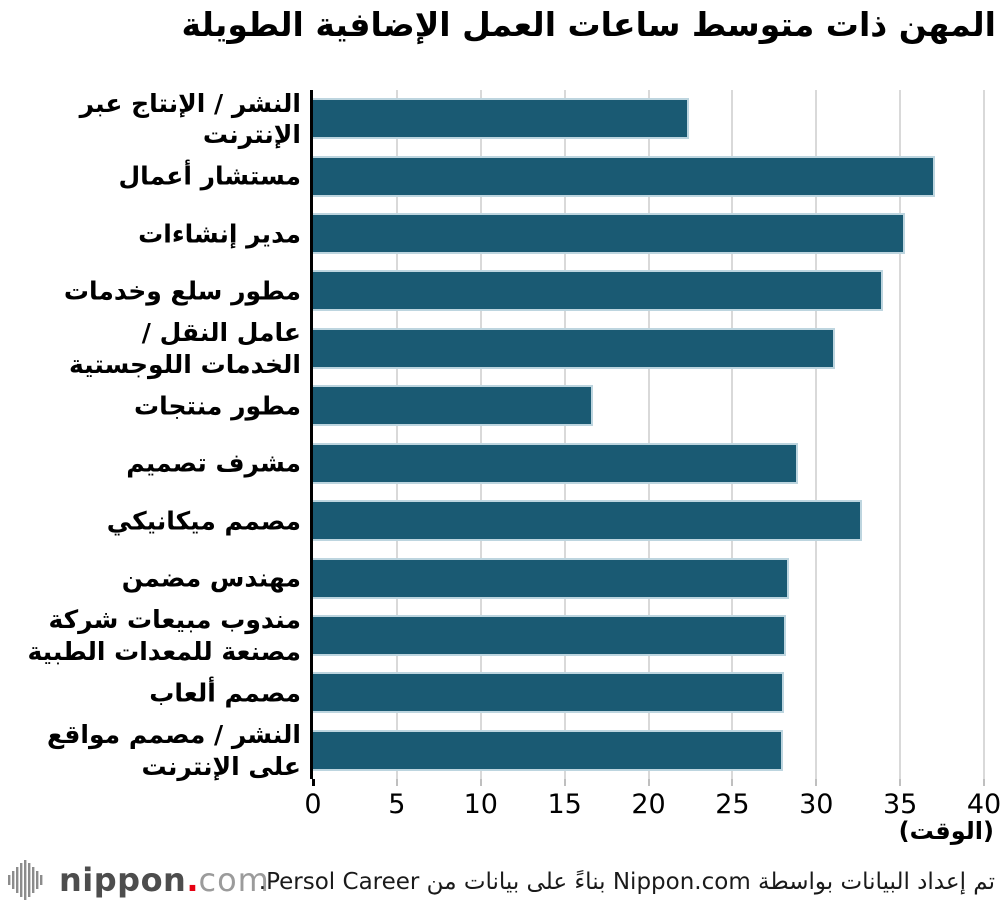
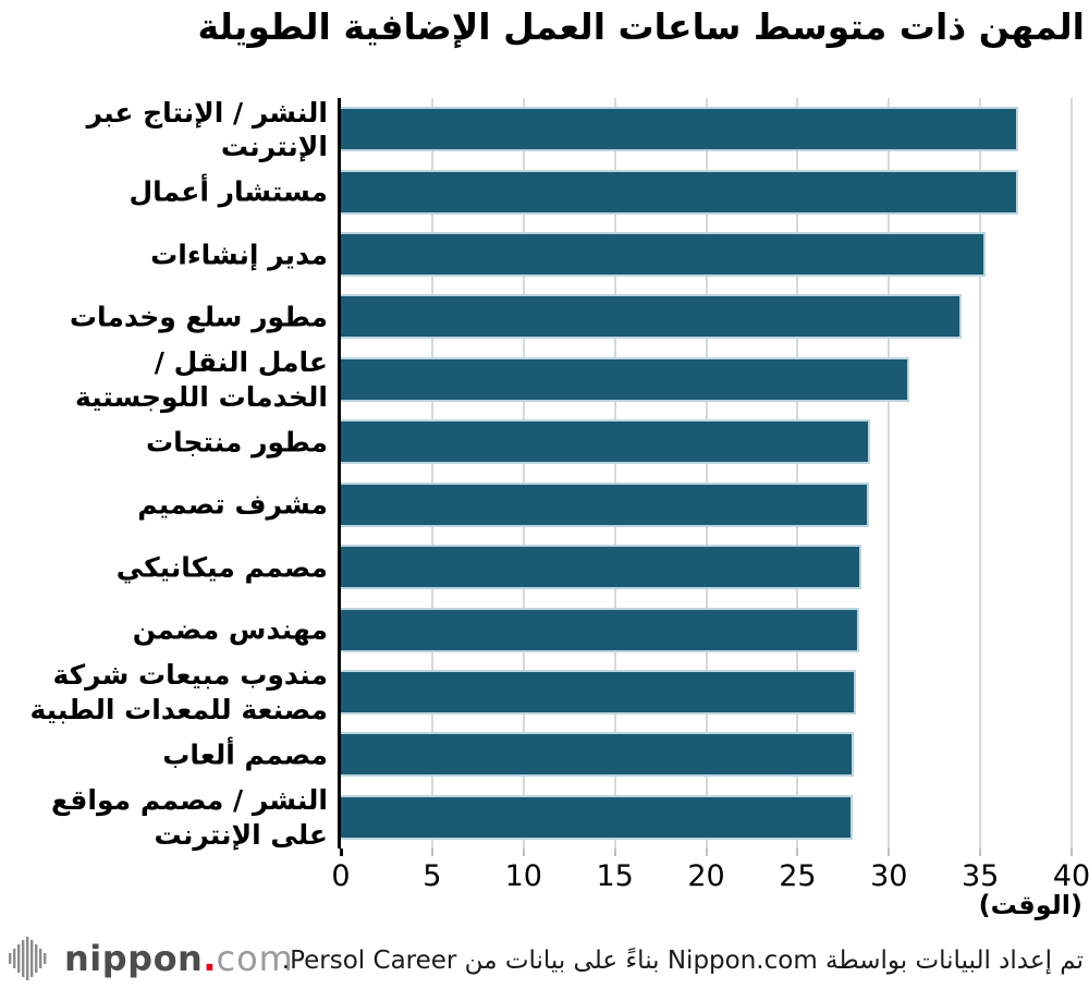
النشر / الإنتاج عبر الإنترنت: 22.4 -> 37.1
مطور منتجات: 16.7 -> 29.0
مصمم ميكانيكي: 32.7 -> 28.5
